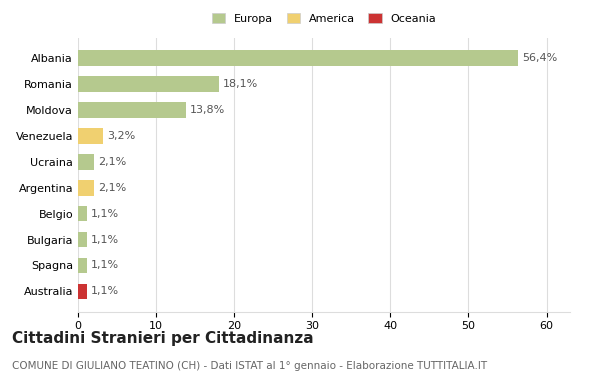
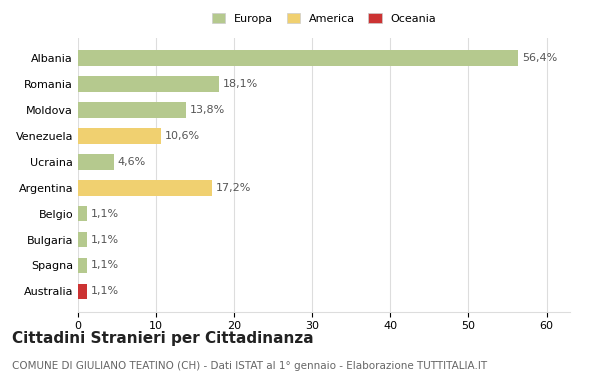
Venezuela: 3,2% -> 10,6%
Ucraina: 2,1% -> 4,6%
Argentina: 2,1% -> 17,2%
